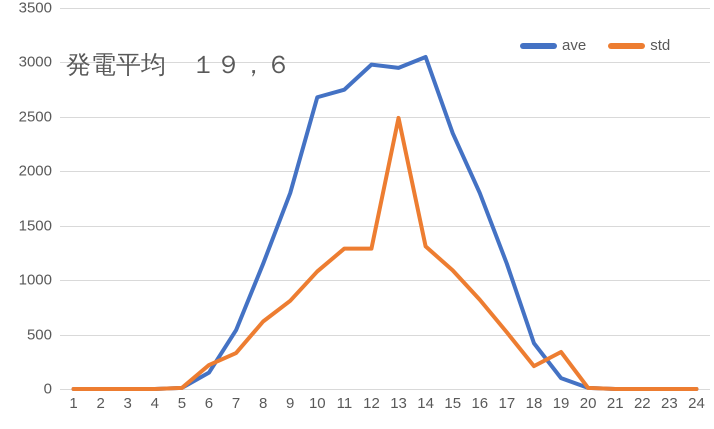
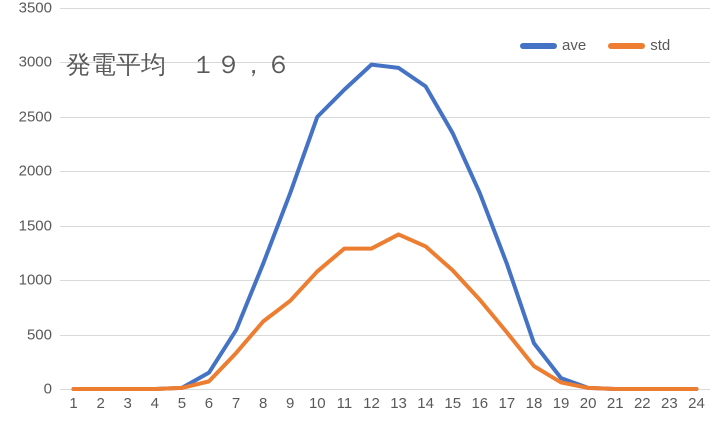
std/6: 220 -> 70
ave/10: 2680 -> 2500
std/13: 2490 -> 1420
ave/14: 3050 -> 2780
std/19: 340 -> 60
